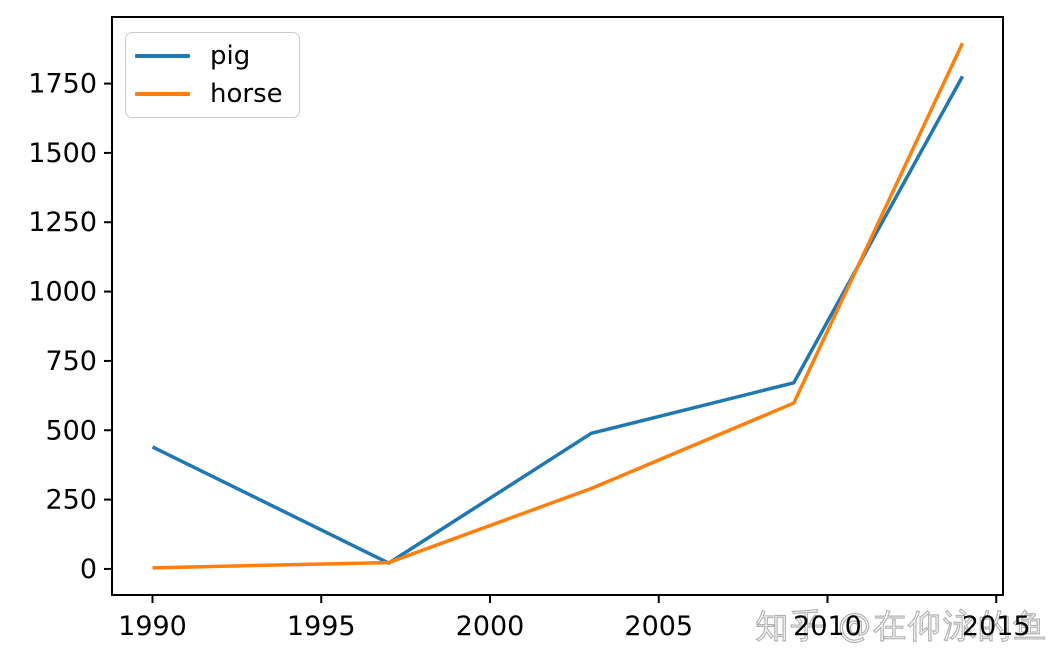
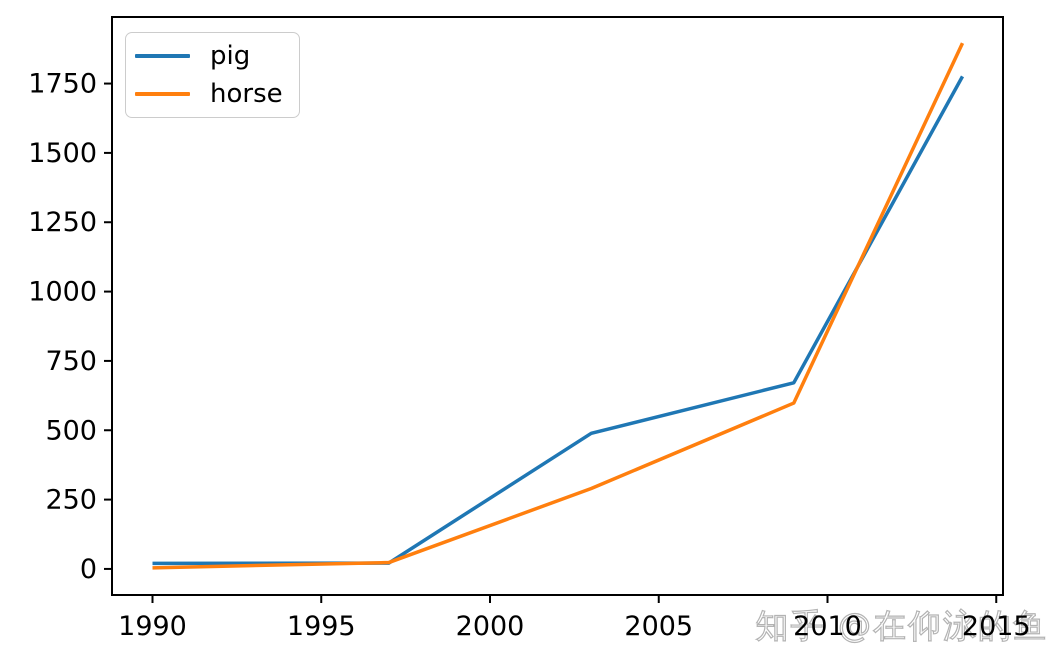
pig/1990: 440 -> 20
